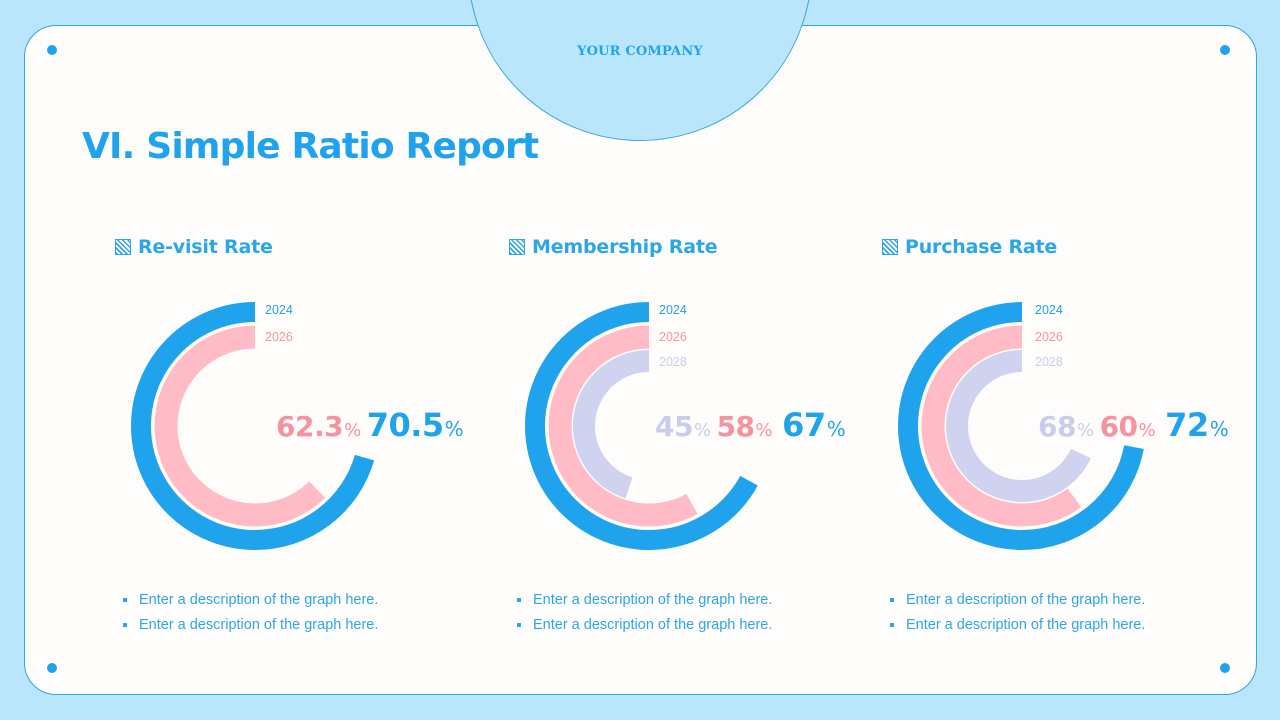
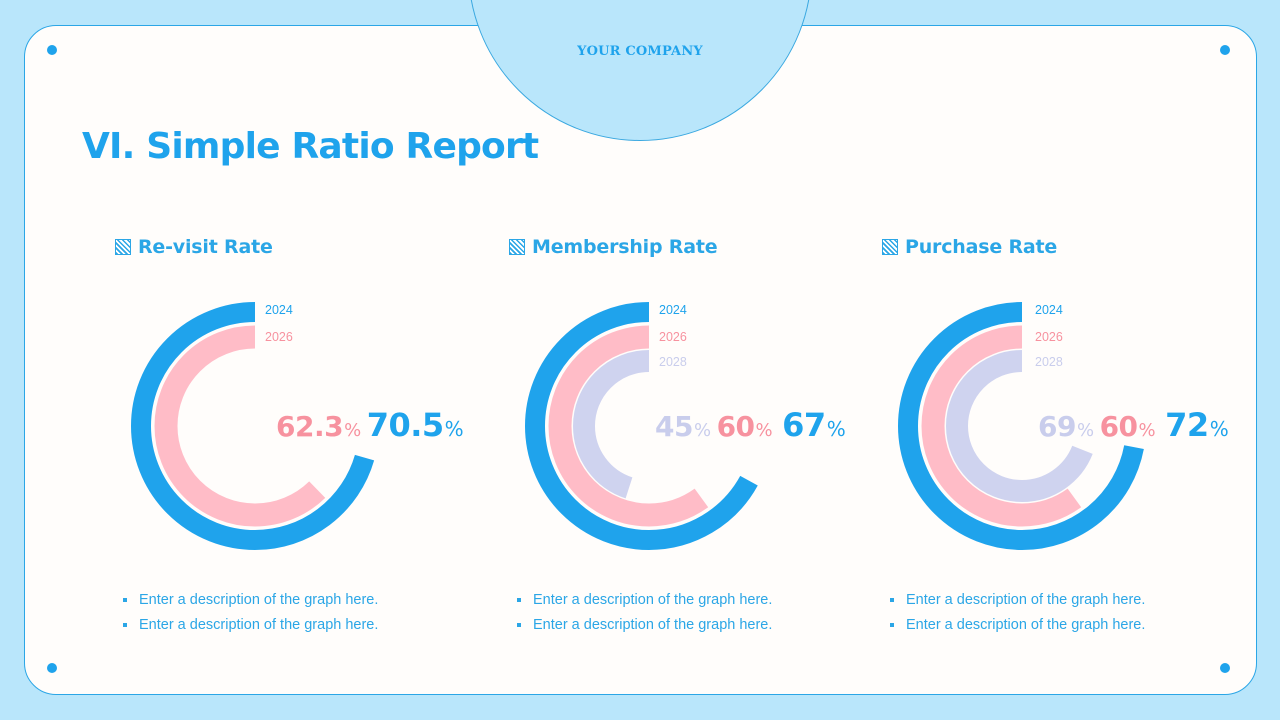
Membership Rate/2026: 58 -> 60
Purchase Rate/2028: 68 -> 69
